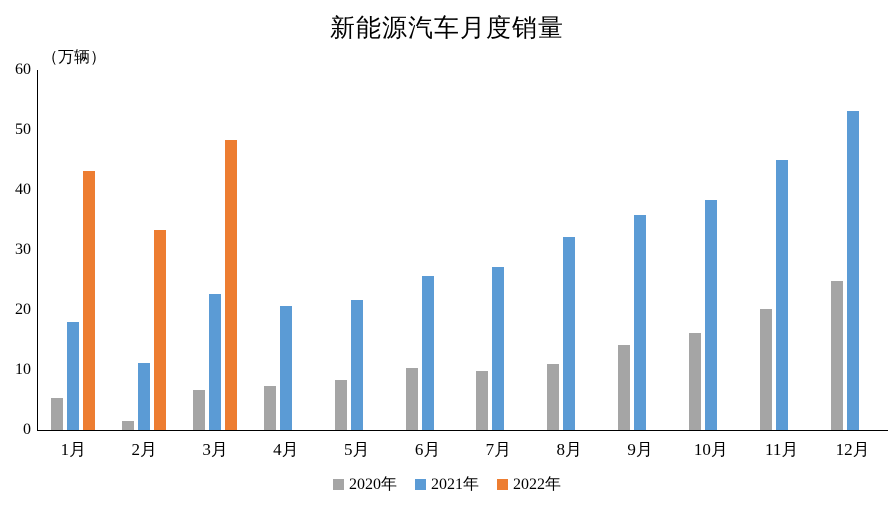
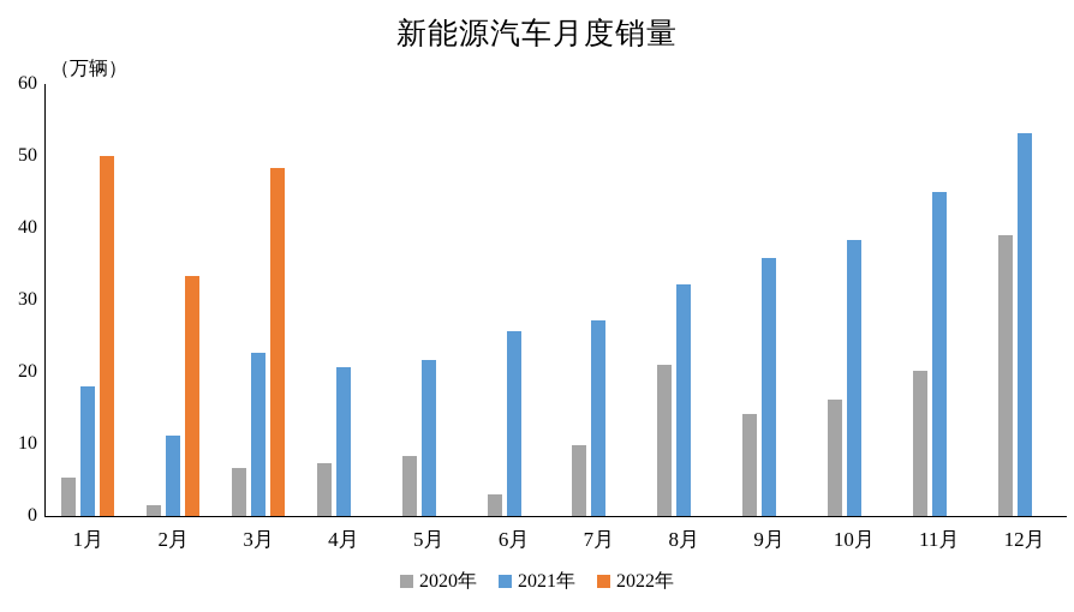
2022年/1月: 43 -> 50
2020年/6月: 10 -> 3
2020年/8月: 11 -> 21
2020年/12月: 25 -> 39
